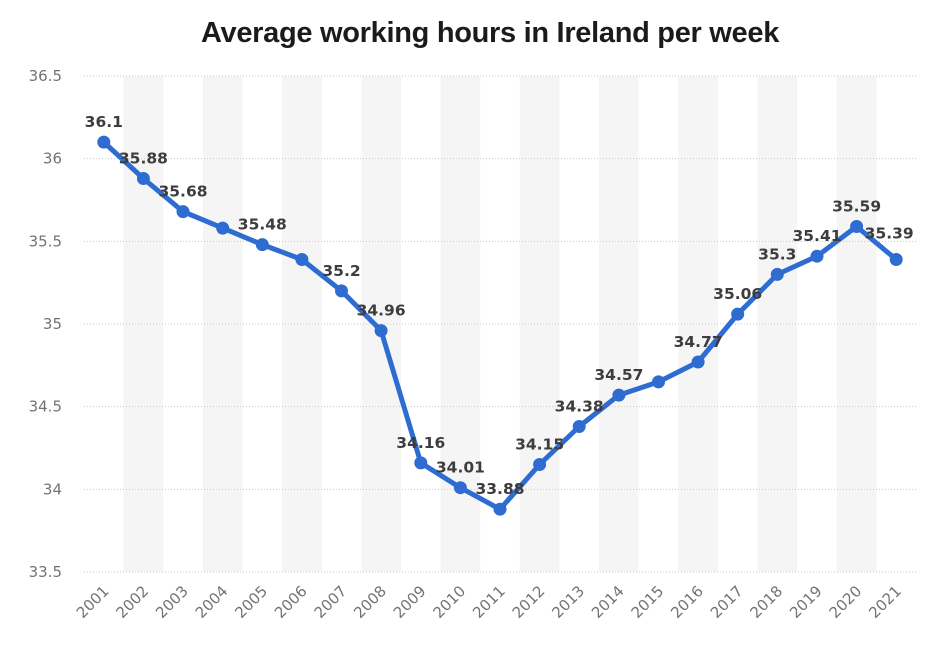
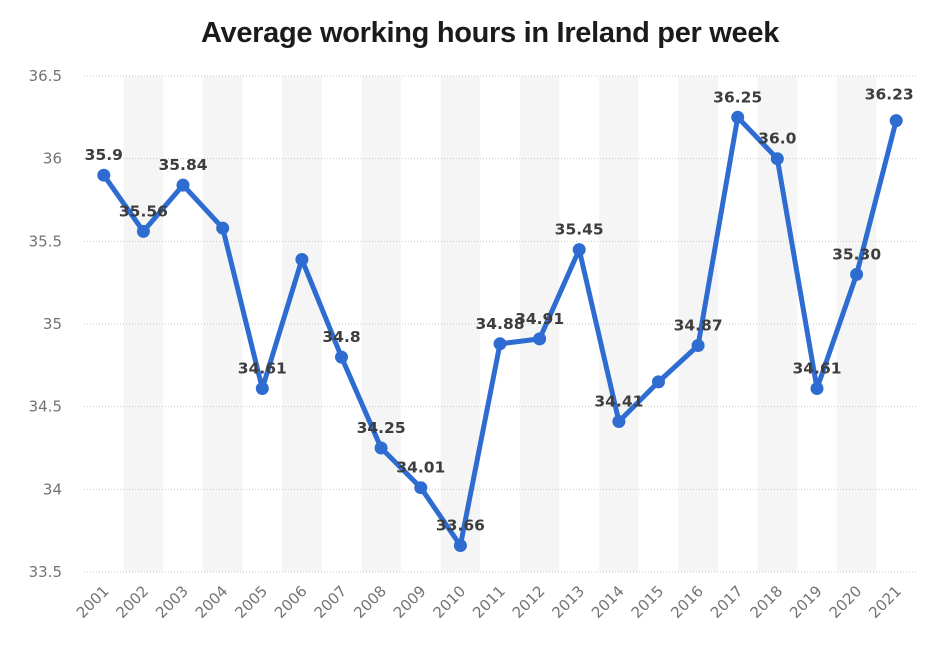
2001: 36.1 -> 35.9
2002: 35.88 -> 35.56
2003: 35.68 -> 35.84
2005: 35.48 -> 34.61
2007: 35.2 -> 34.8
2008: 34.96 -> 34.25
2009: 34.16 -> 34.01
2010: 34.01 -> 33.66
2011: 33.88 -> 34.88
2012: 34.15 -> 34.91
2013: 34.38 -> 35.45
2014: 34.57 -> 34.41
2016: 34.77 -> 34.87
2017: 35.06 -> 36.25
2018: 35.3 -> 36.0
2019: 35.41 -> 34.61
2020: 35.59 -> 35.30
2021: 35.39 -> 36.23
